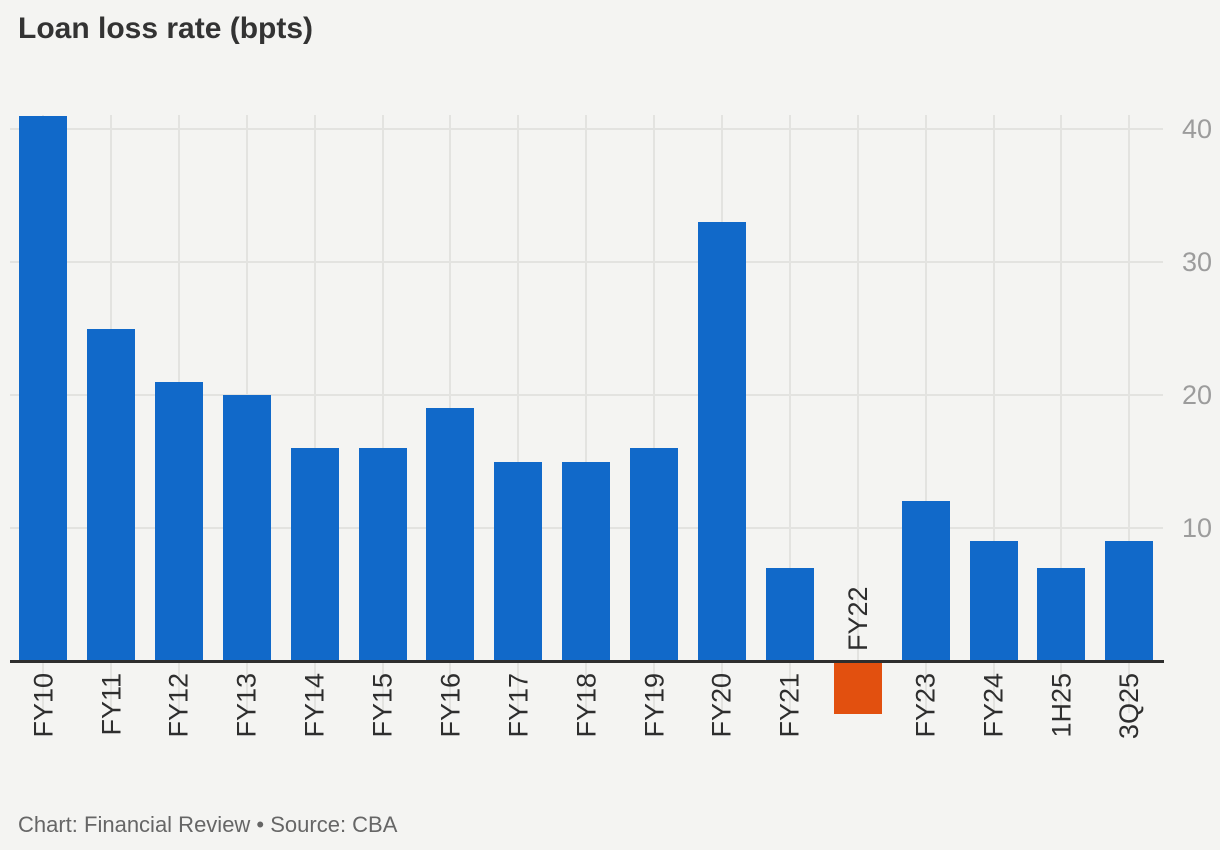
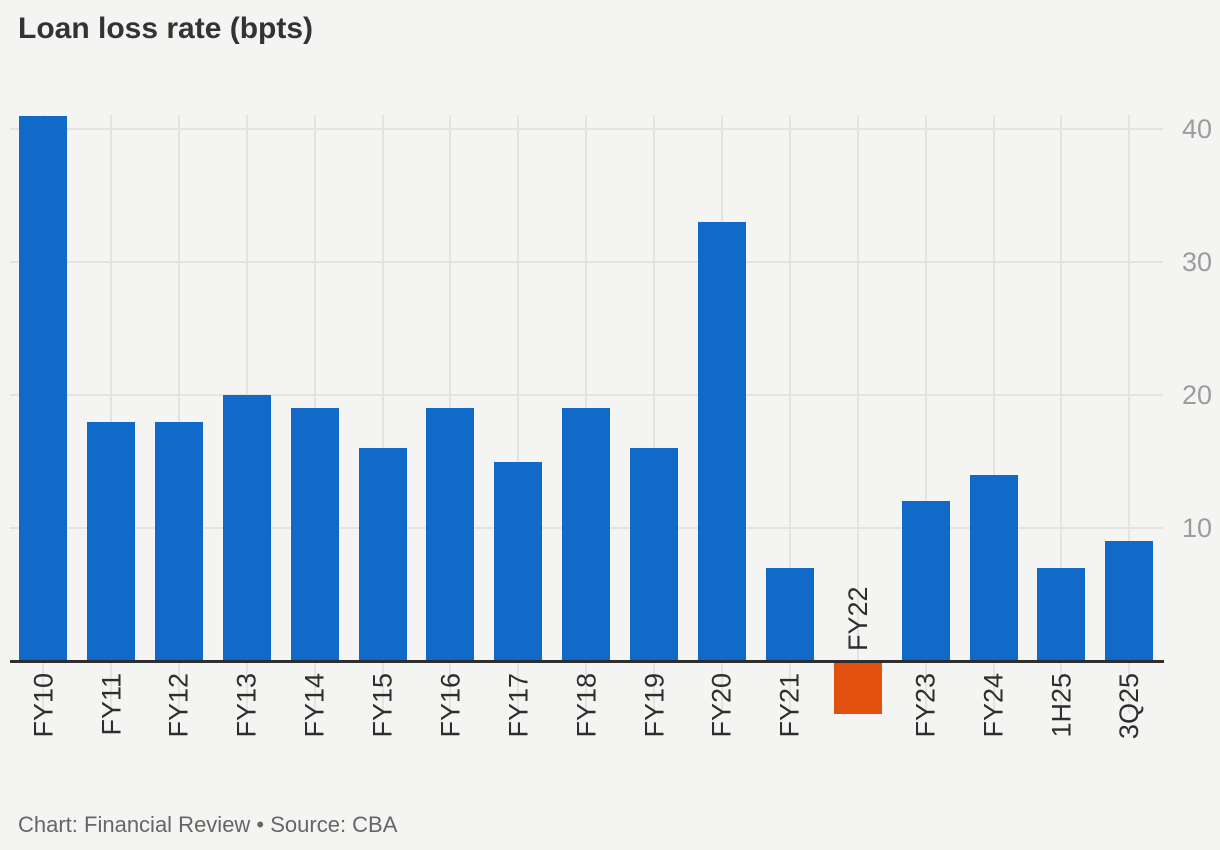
FY11: 25 -> 18
FY12: 21 -> 18
FY14: 16 -> 19
FY18: 15 -> 19
FY24: 9 -> 14
